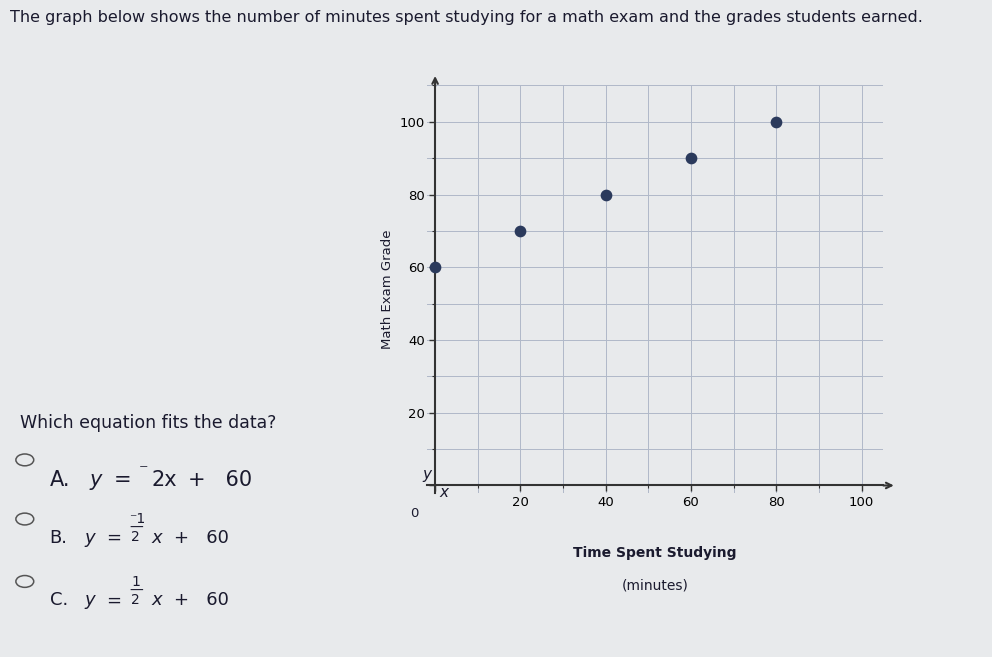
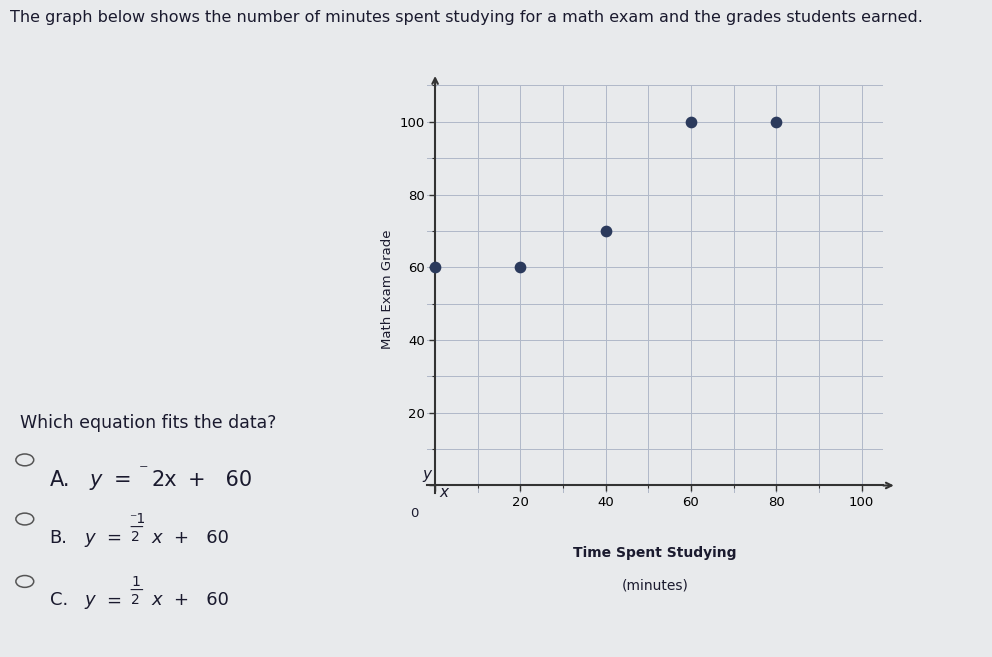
20: 70 -> 60
40: 80 -> 70
60: 90 -> 100
